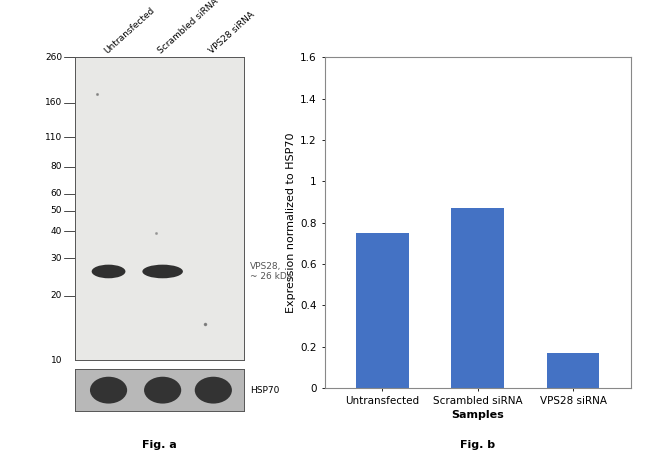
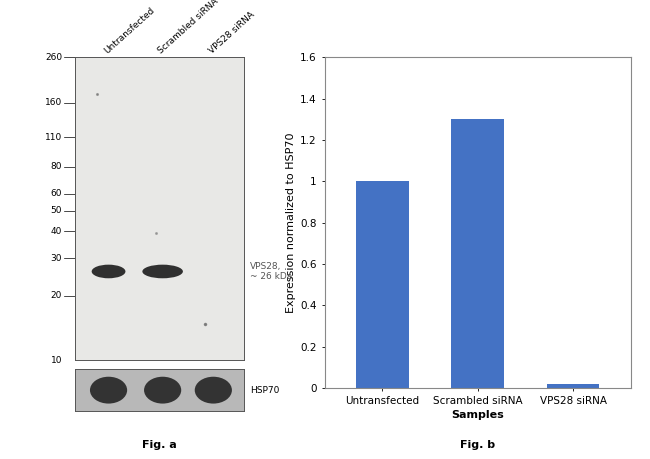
Untransfected: 0.75 -> 1.00
Scrambled siRNA: 0.87 -> 1.30
VPS28 siRNA: 0.17 -> 0.02
